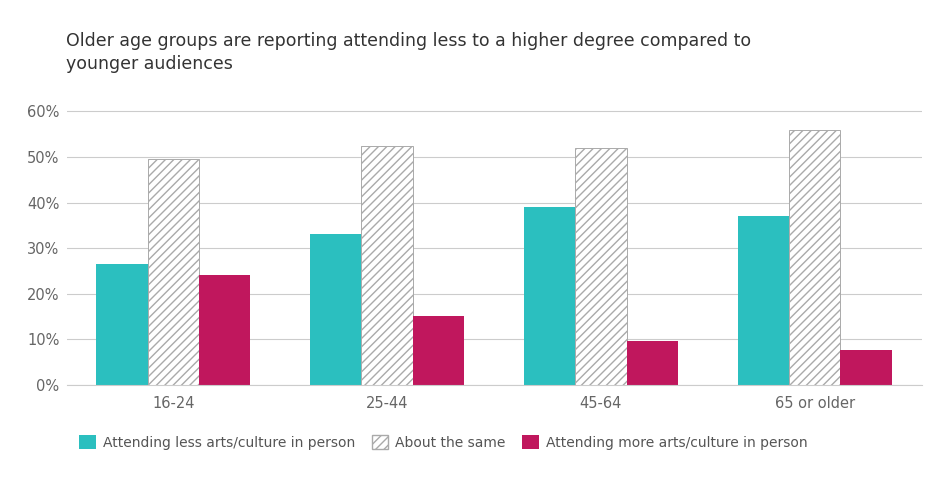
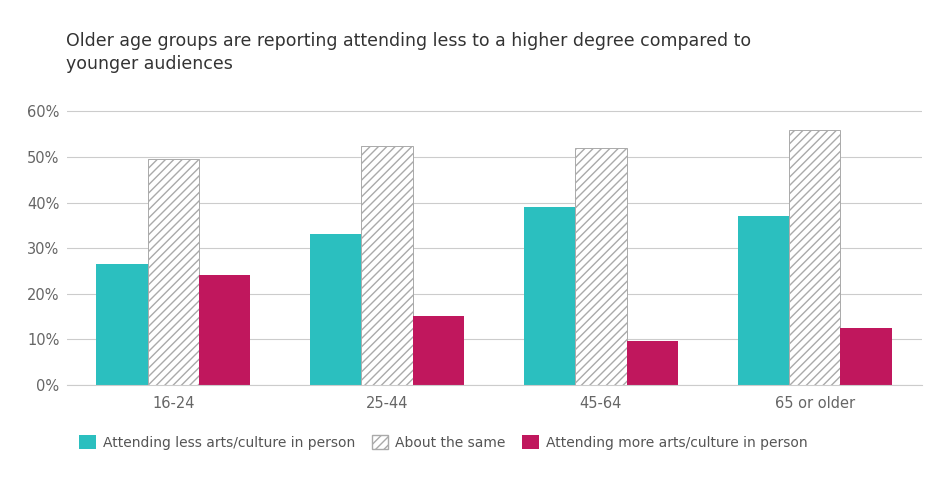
Attending more arts/culture in person/65 or older: 7.5% -> 12.5%
